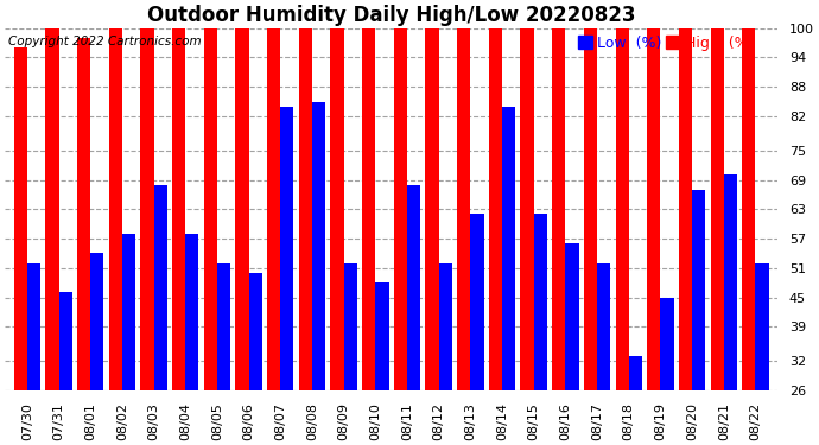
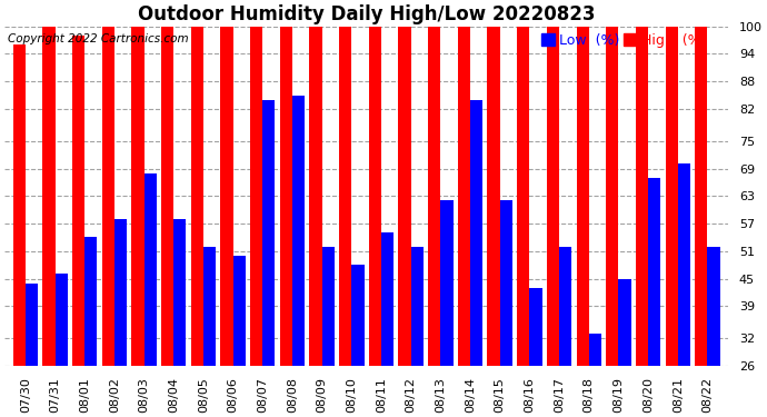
Low (%)/07/30: 52 -> 44
Low (%)/08/11: 68 -> 55
Low (%)/08/16: 56 -> 43
